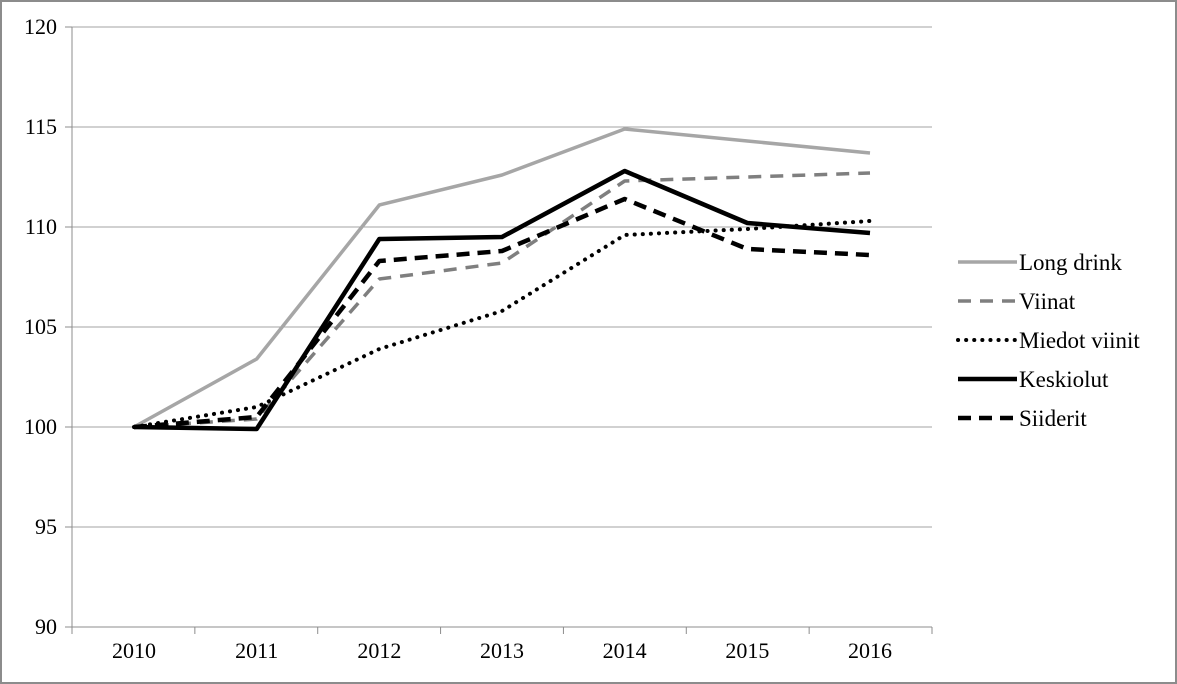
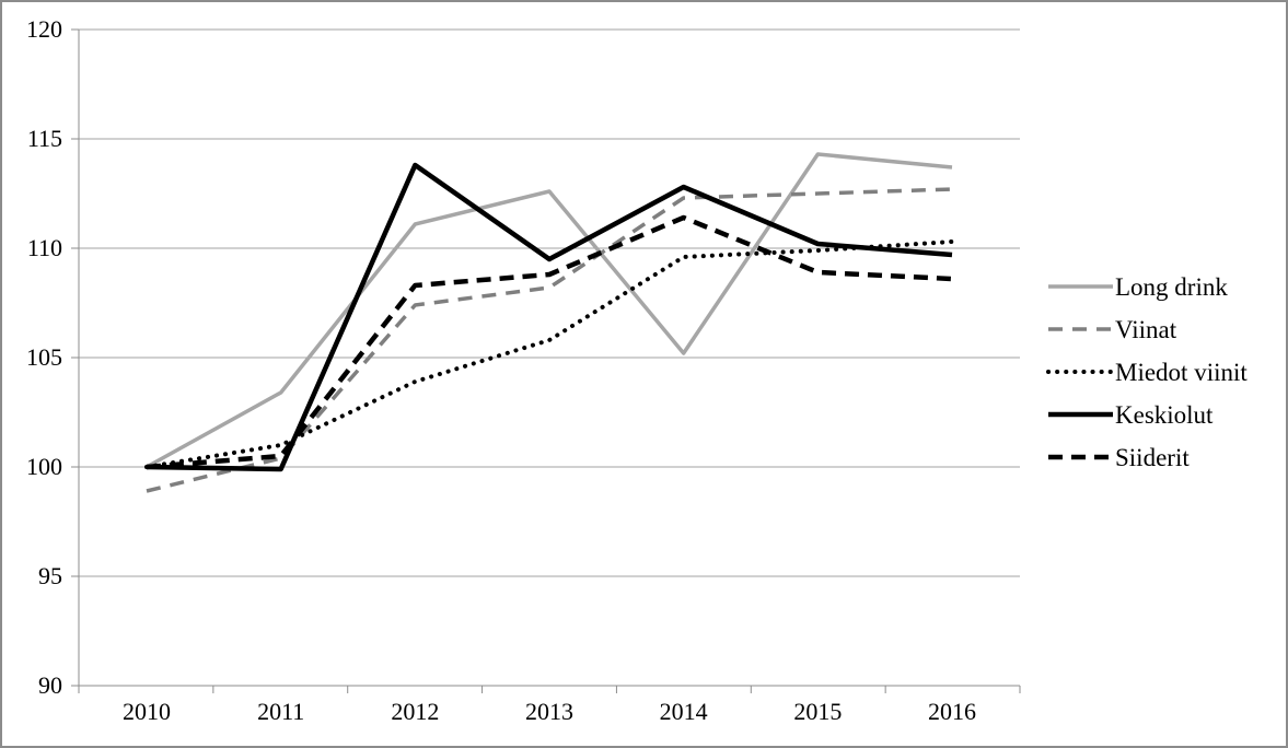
Viinat/2010: 100.0 -> 98.9
Keskiolut/2012: 109.4 -> 113.8
Long drink/2014: 114.9 -> 105.2
